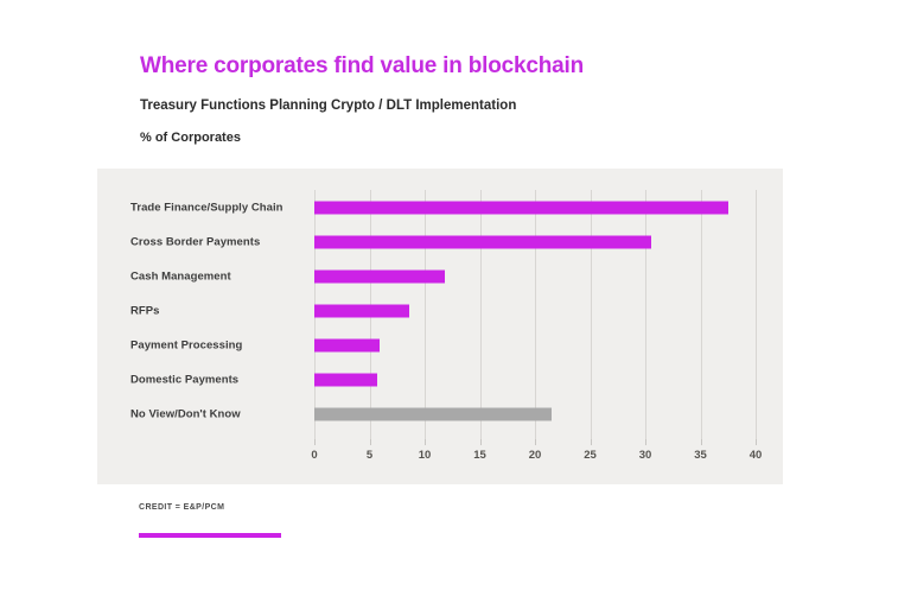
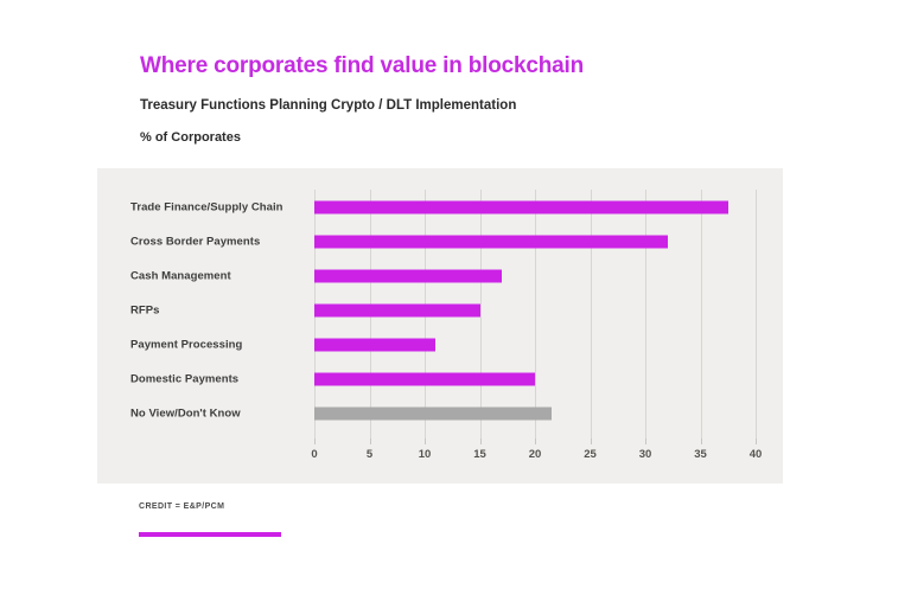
Cross Border Payments: 30 -> 32
Cash Management: 12 -> 17
RFPs: 9 -> 15
Payment Processing: 6 -> 11
Domestic Payments: 6 -> 20
